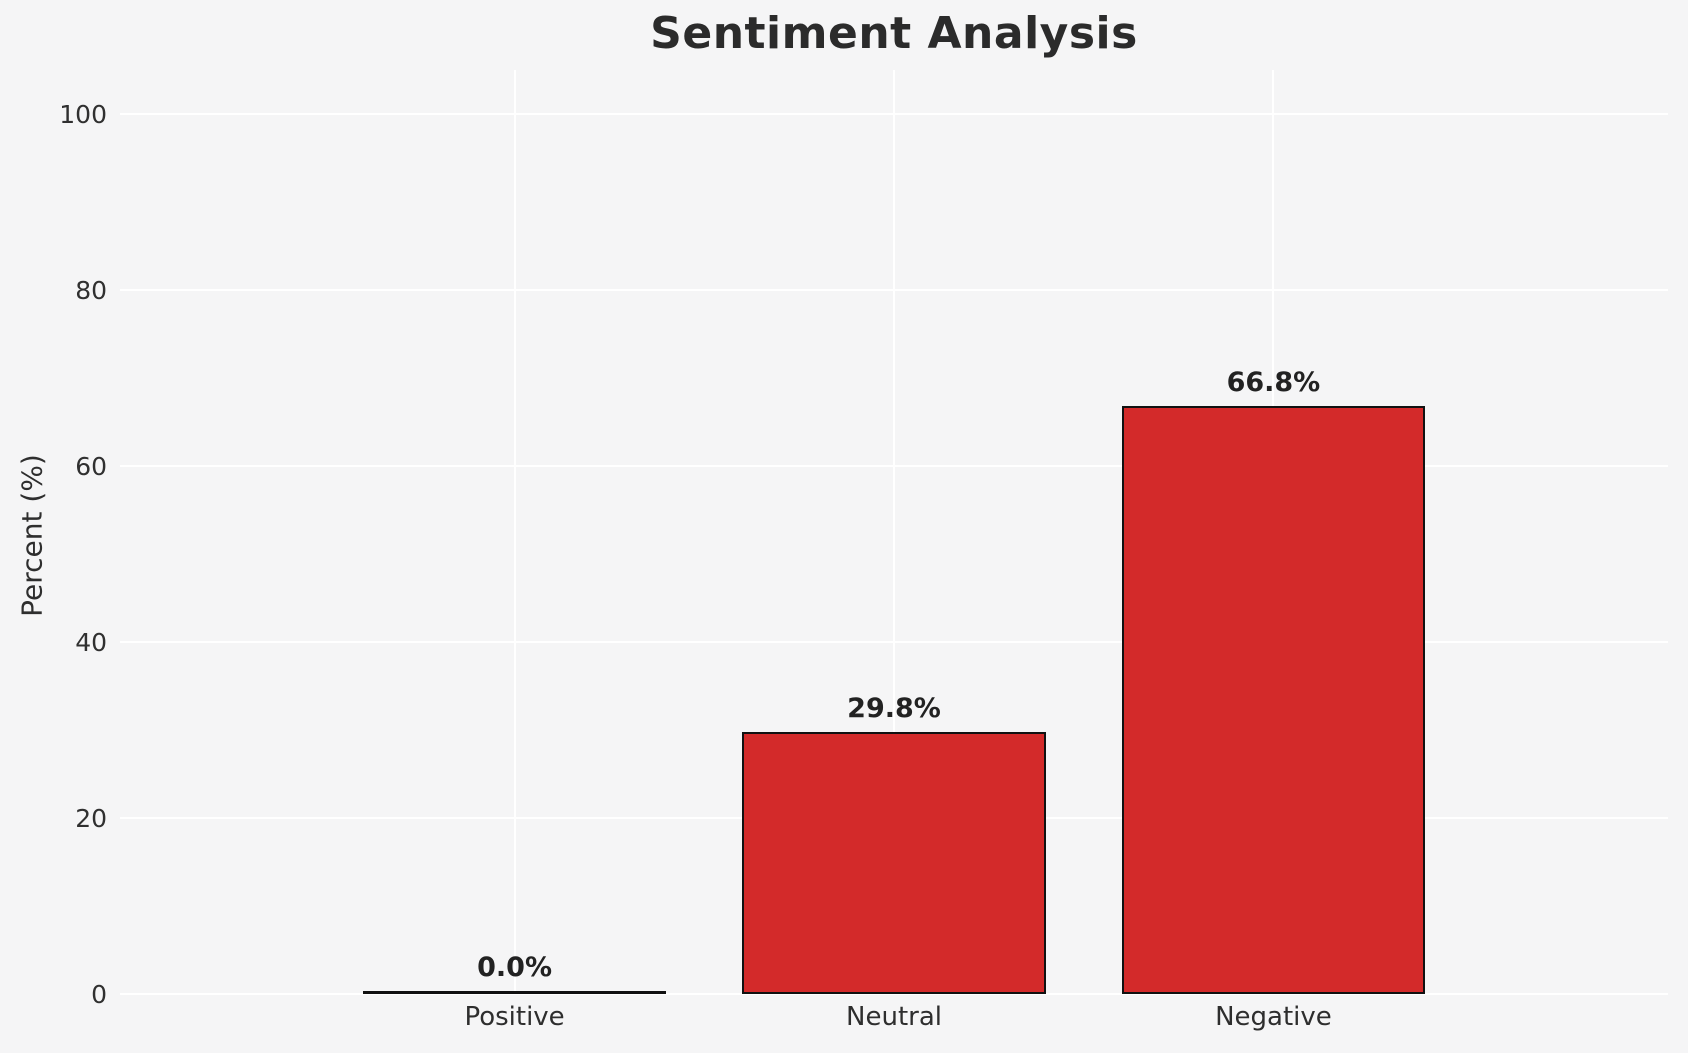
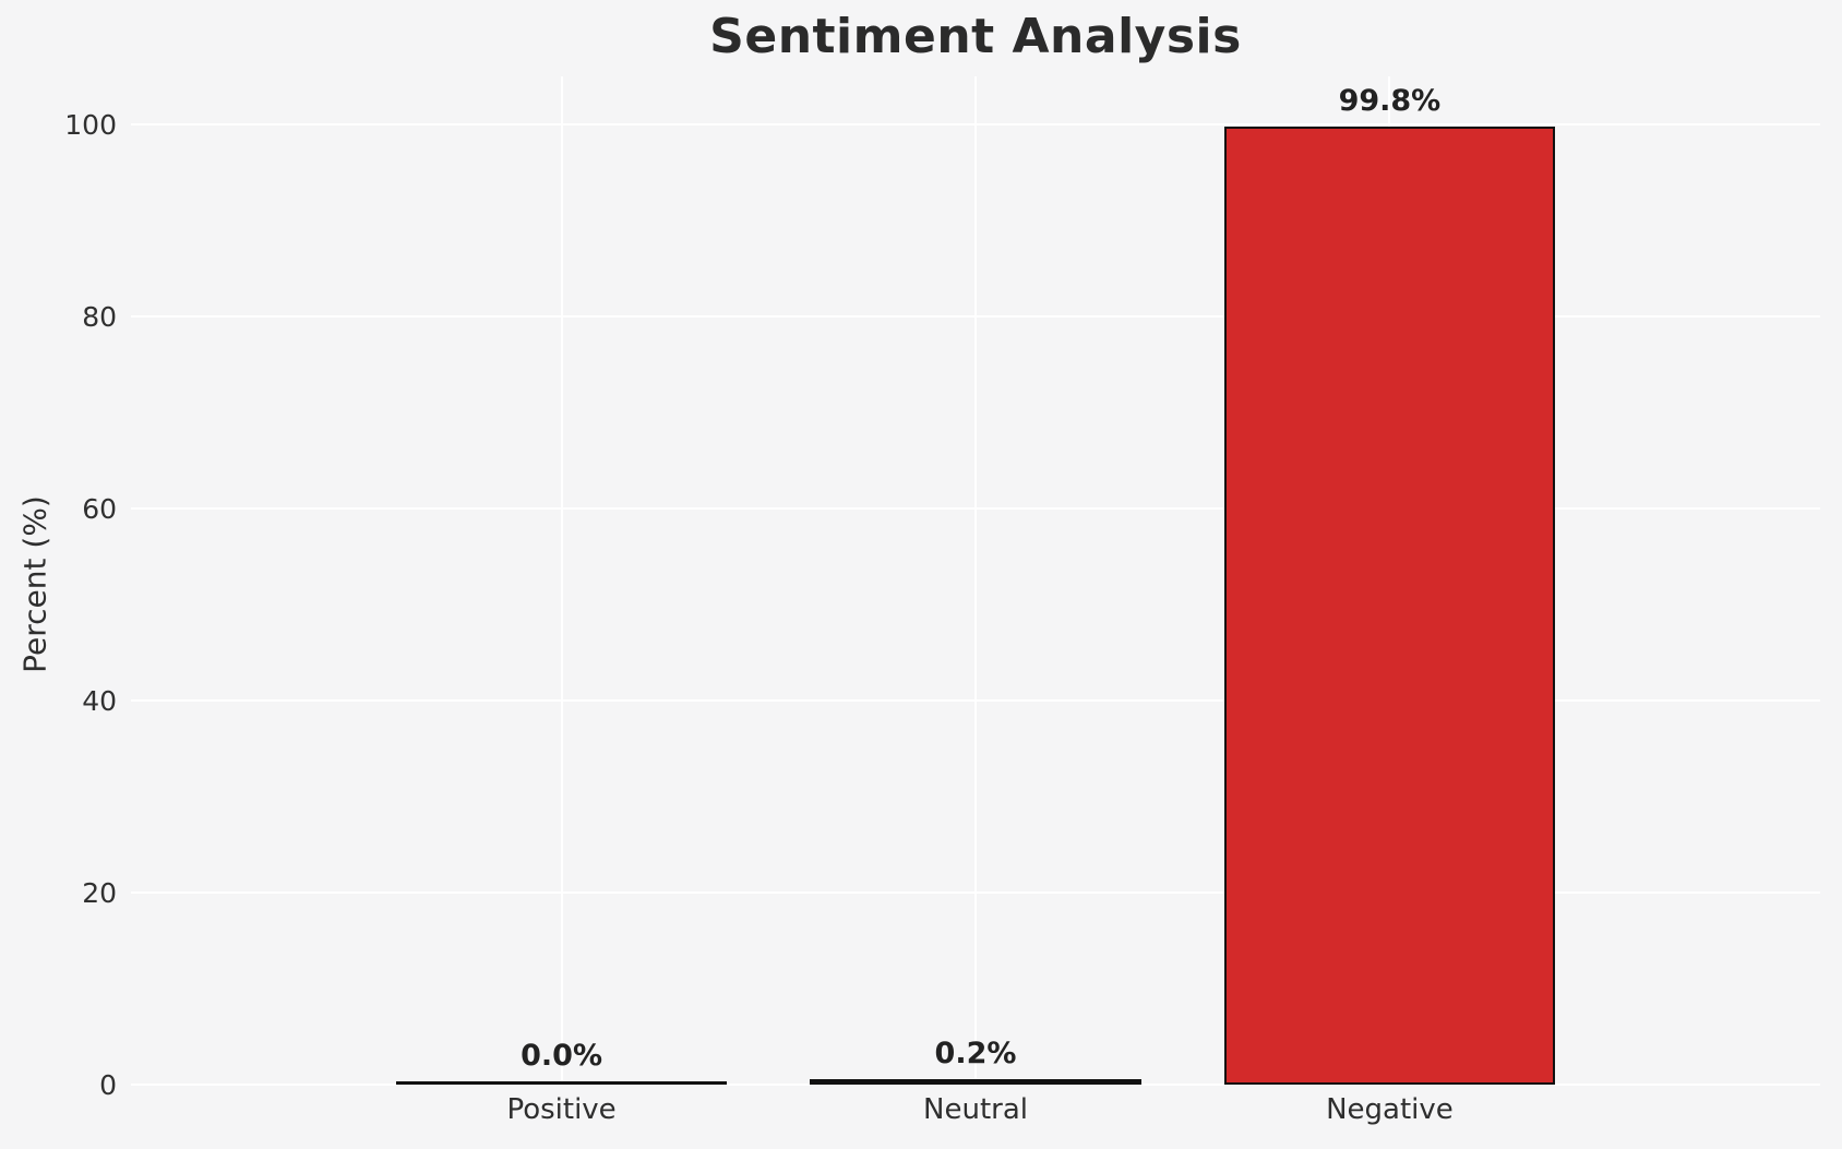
Neutral: 29.8% -> 0.2%
Negative: 66.8% -> 99.8%
